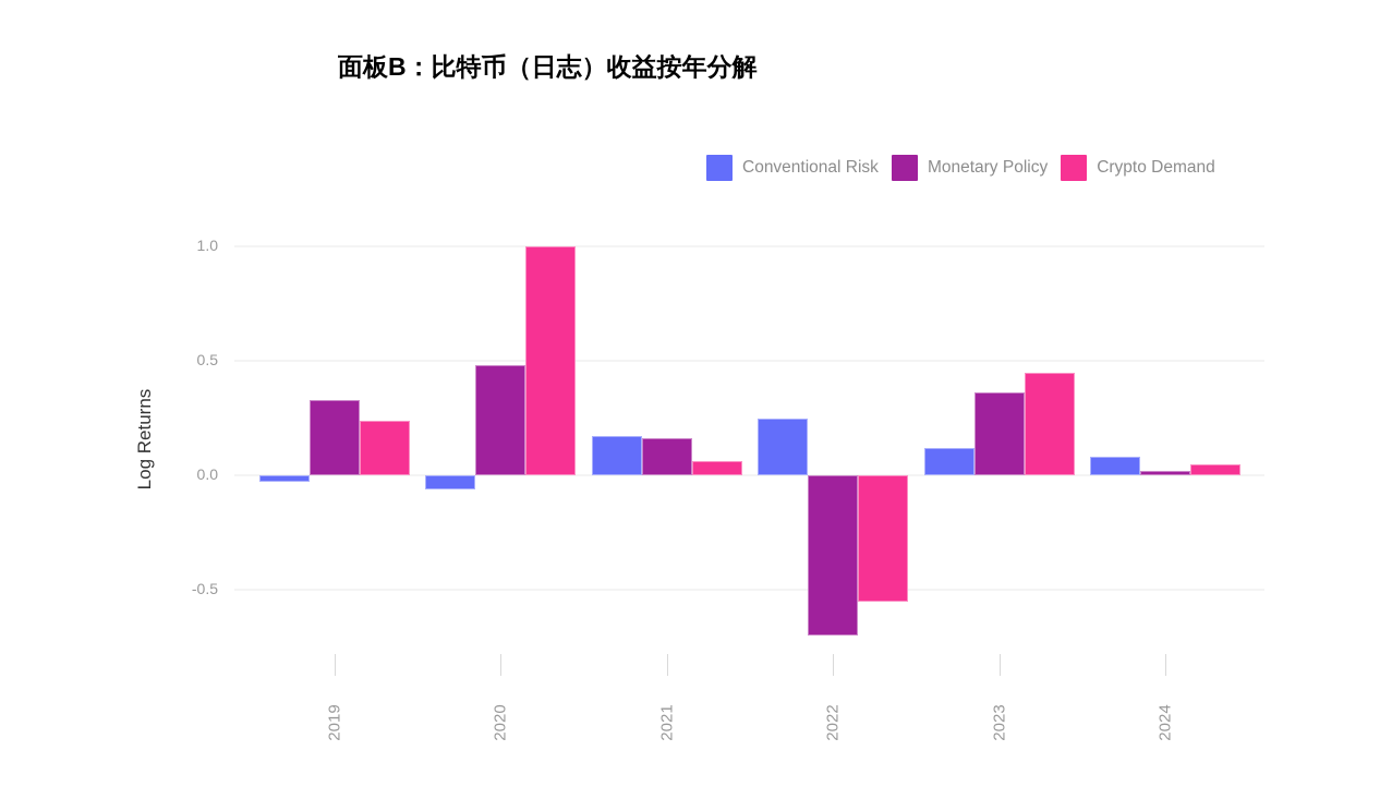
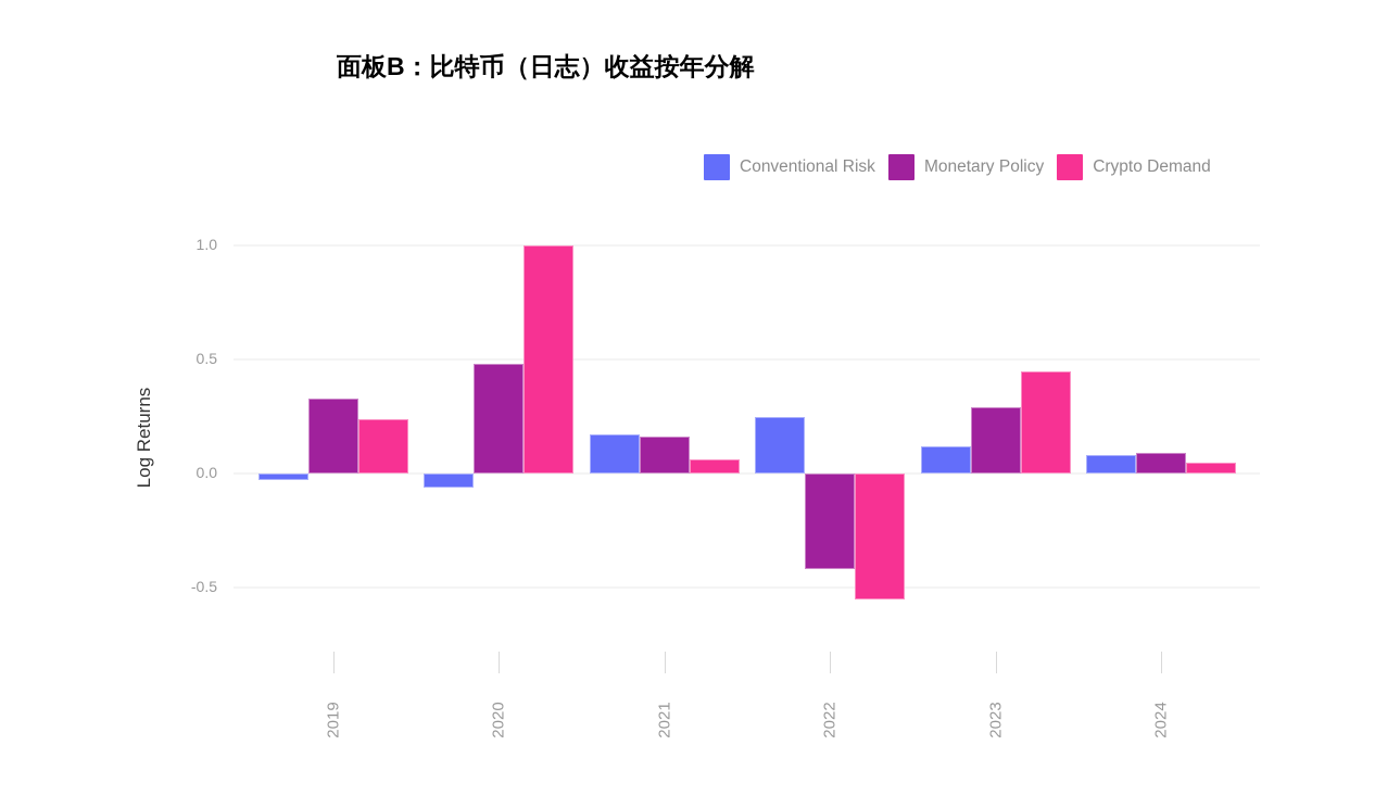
Monetary Policy/2022: -0.70 -> -0.42
Monetary Policy/2023: 0.36 -> 0.29
Monetary Policy/2024: 0.02 -> 0.09
